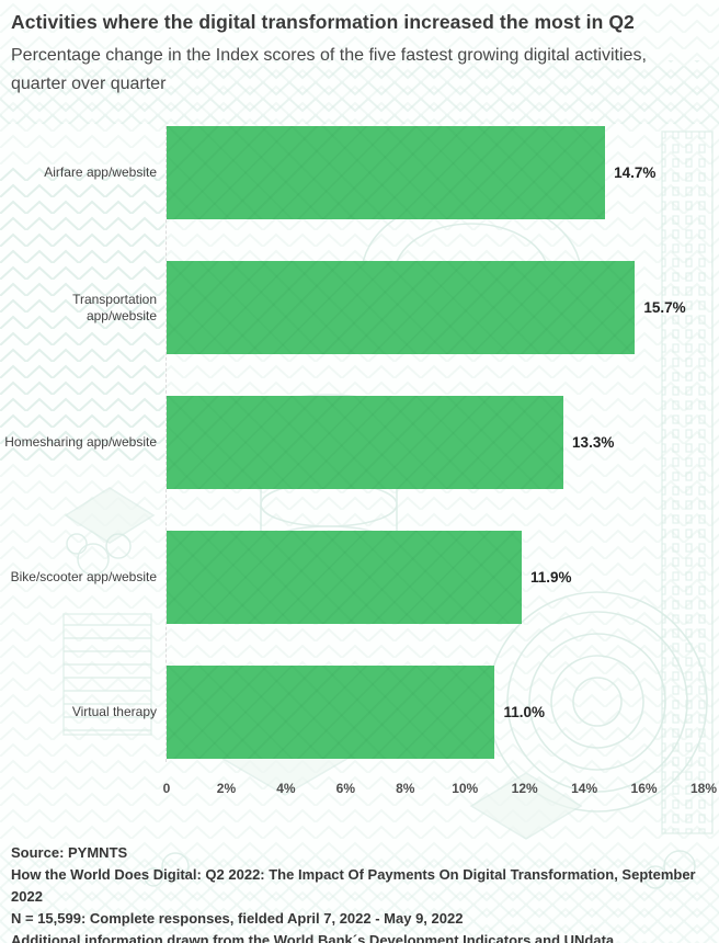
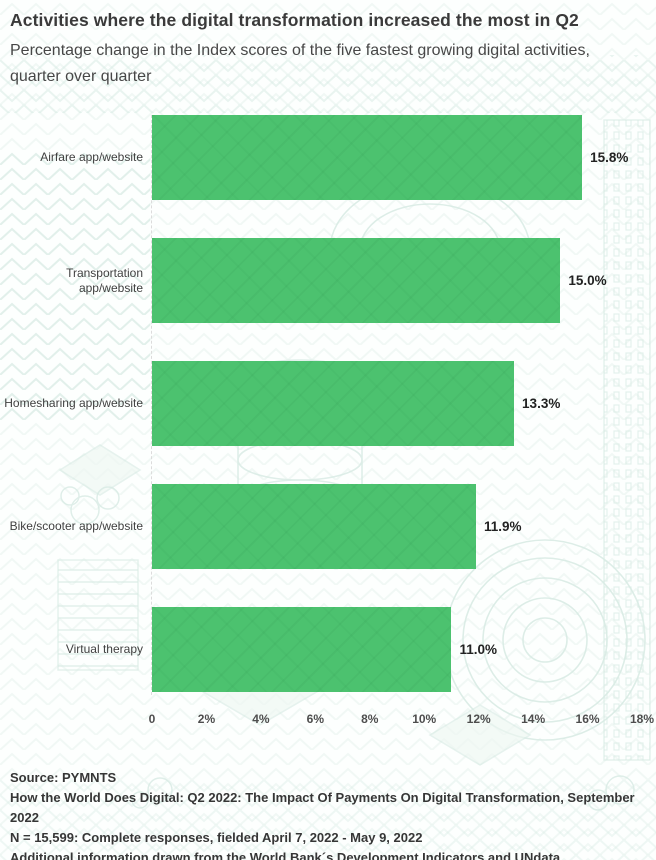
Airfare app/website: 14.7% -> 15.8%
Transportation app/website: 15.7% -> 15.0%
